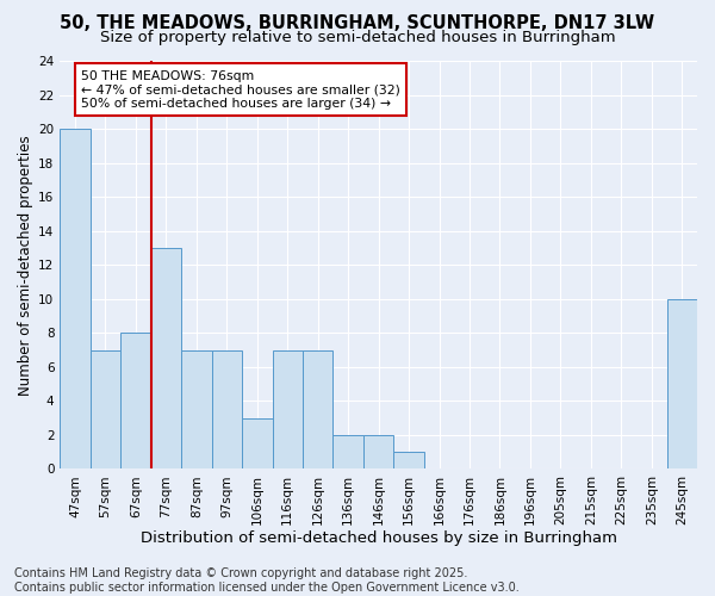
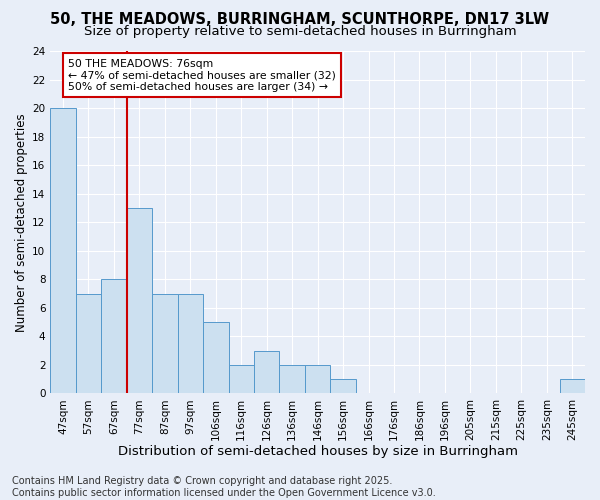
106sqm: 3 -> 5
116sqm: 7 -> 2
126sqm: 7 -> 3
245sqm: 10 -> 1
